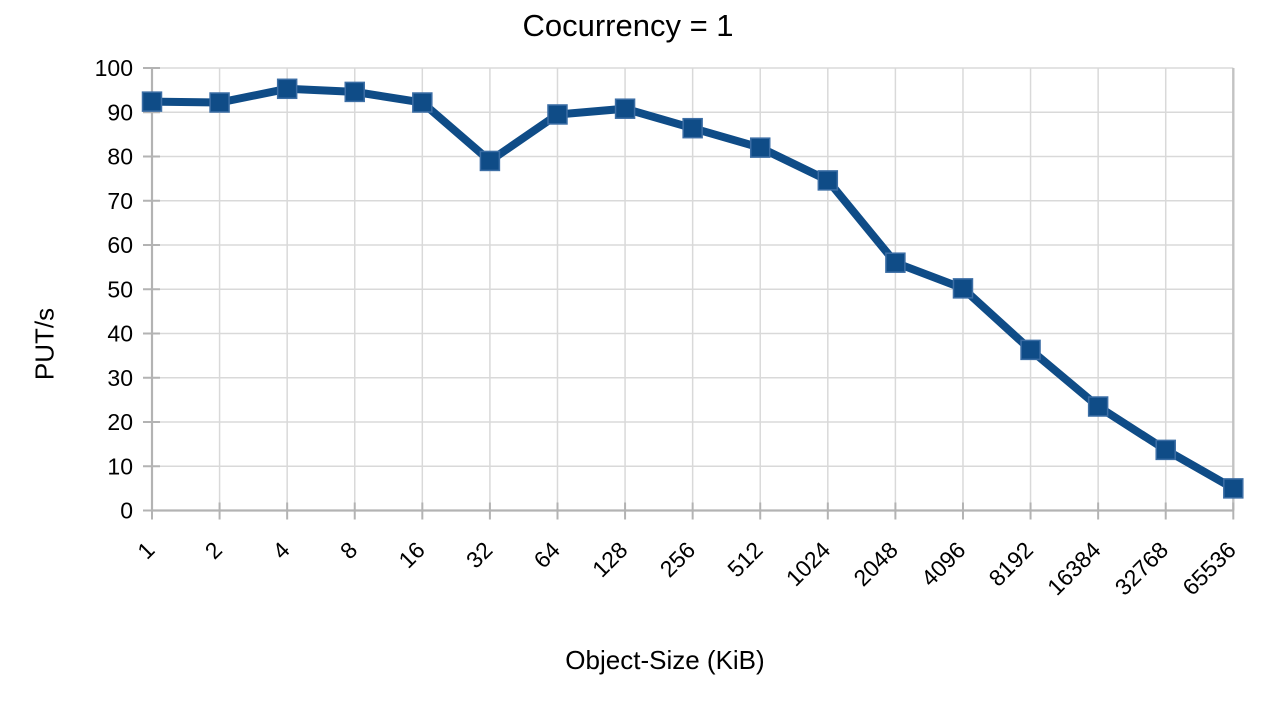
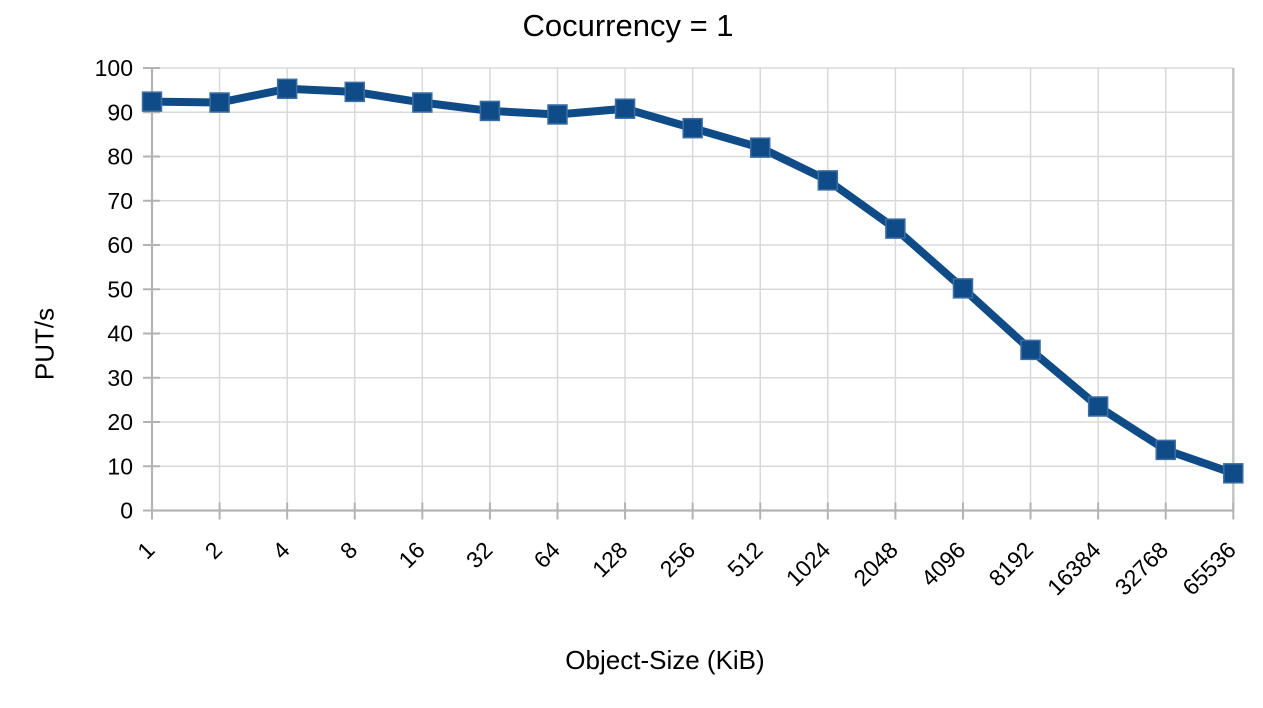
32: 79 -> 90
2048: 56 -> 64
65536: 5 -> 8
